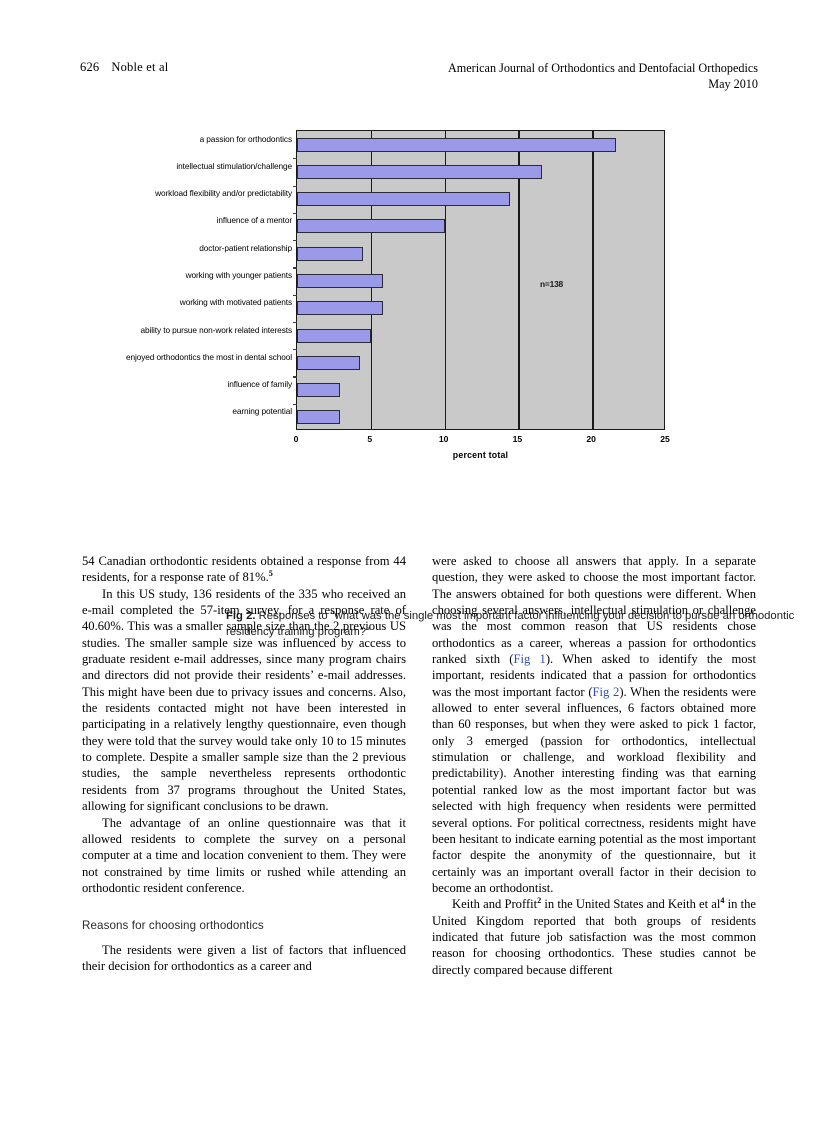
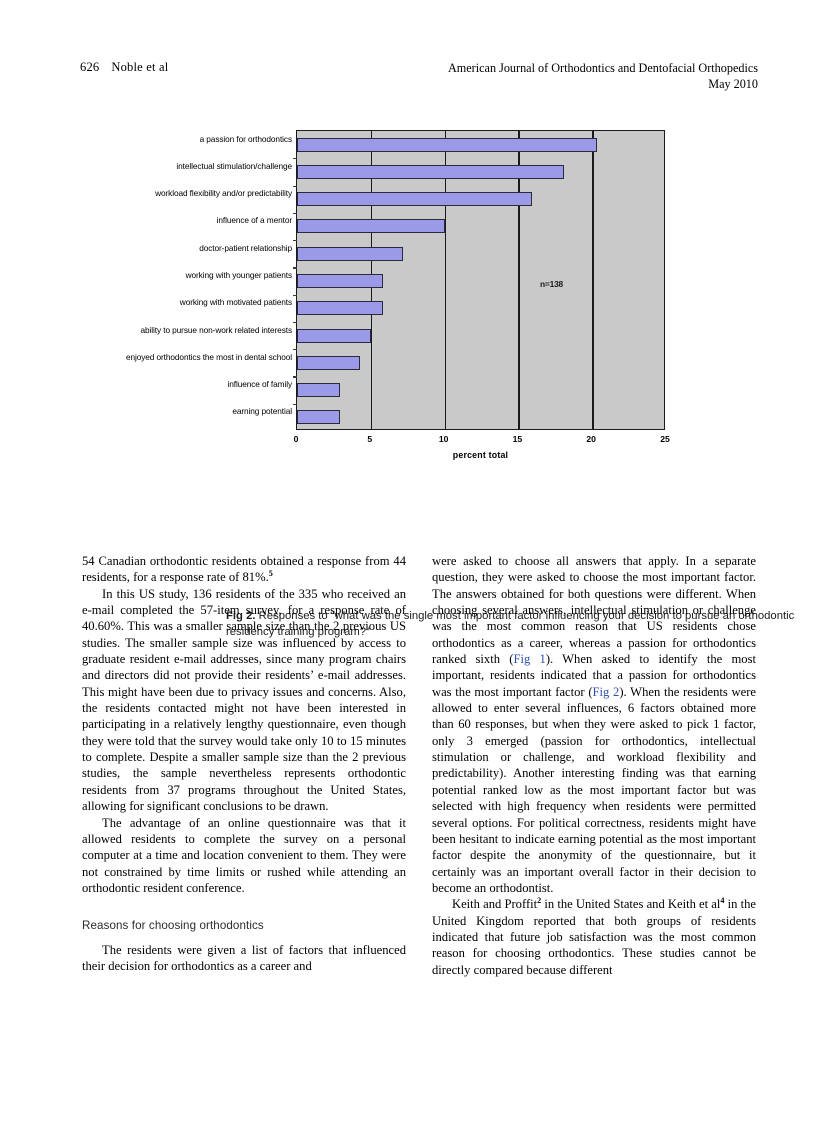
a passion for orthodontics: 21.6 -> 20.3
intellectual stimulation/challenge: 16.6 -> 18.1
workload flexibility and/or predictability: 14.4 -> 15.9
doctor-patient relationship: 4.5 -> 7.2
